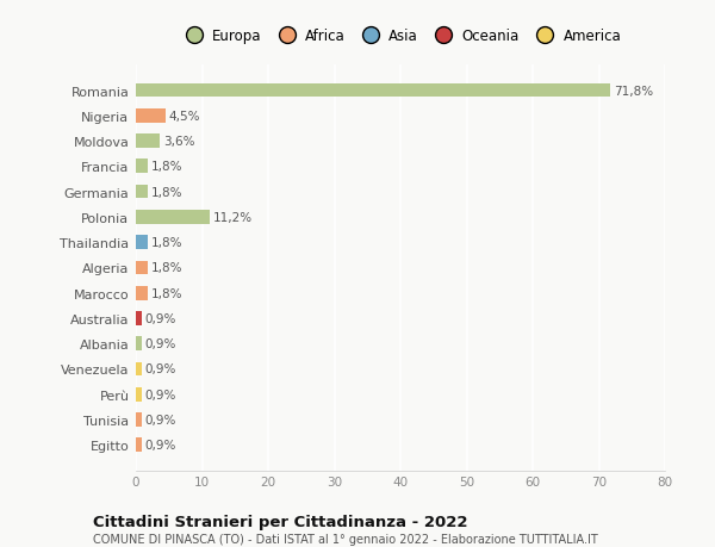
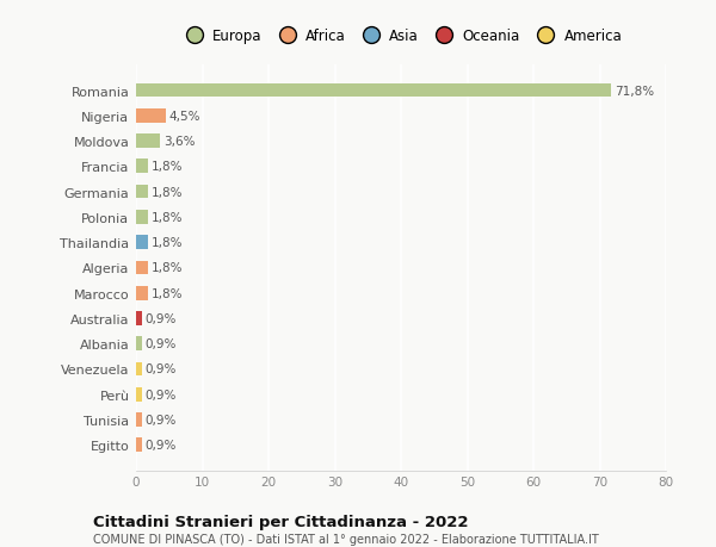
Polonia: 11,2% -> 1,8%
